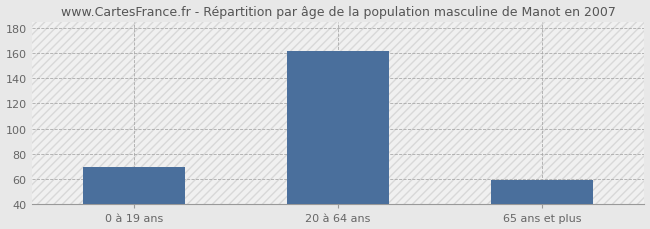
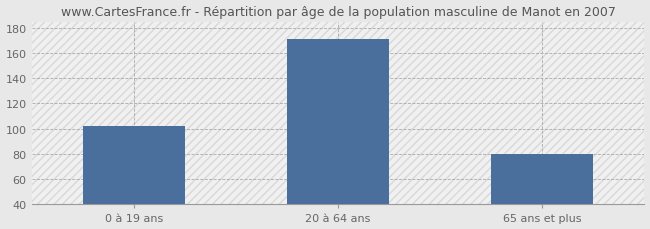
0 à 19 ans: 70 -> 102
20 à 64 ans: 162 -> 171
65 ans et plus: 59 -> 80
